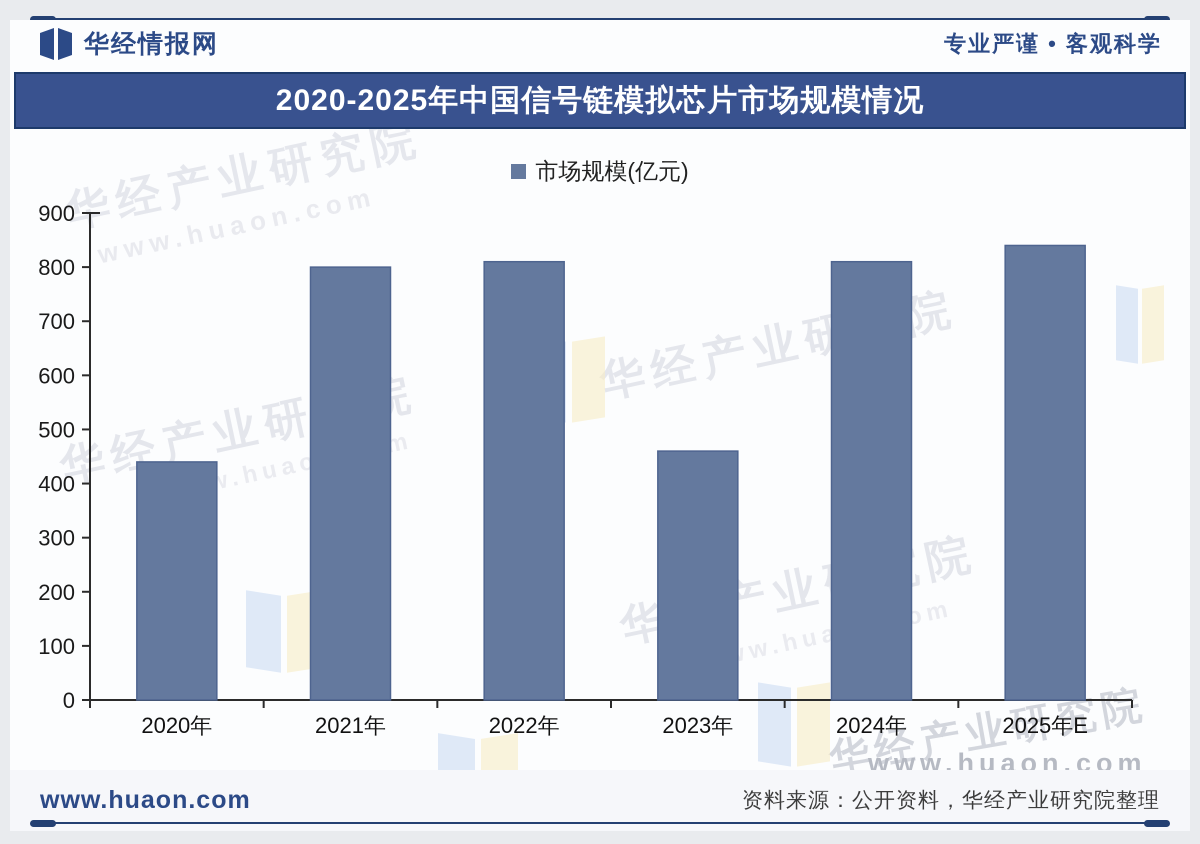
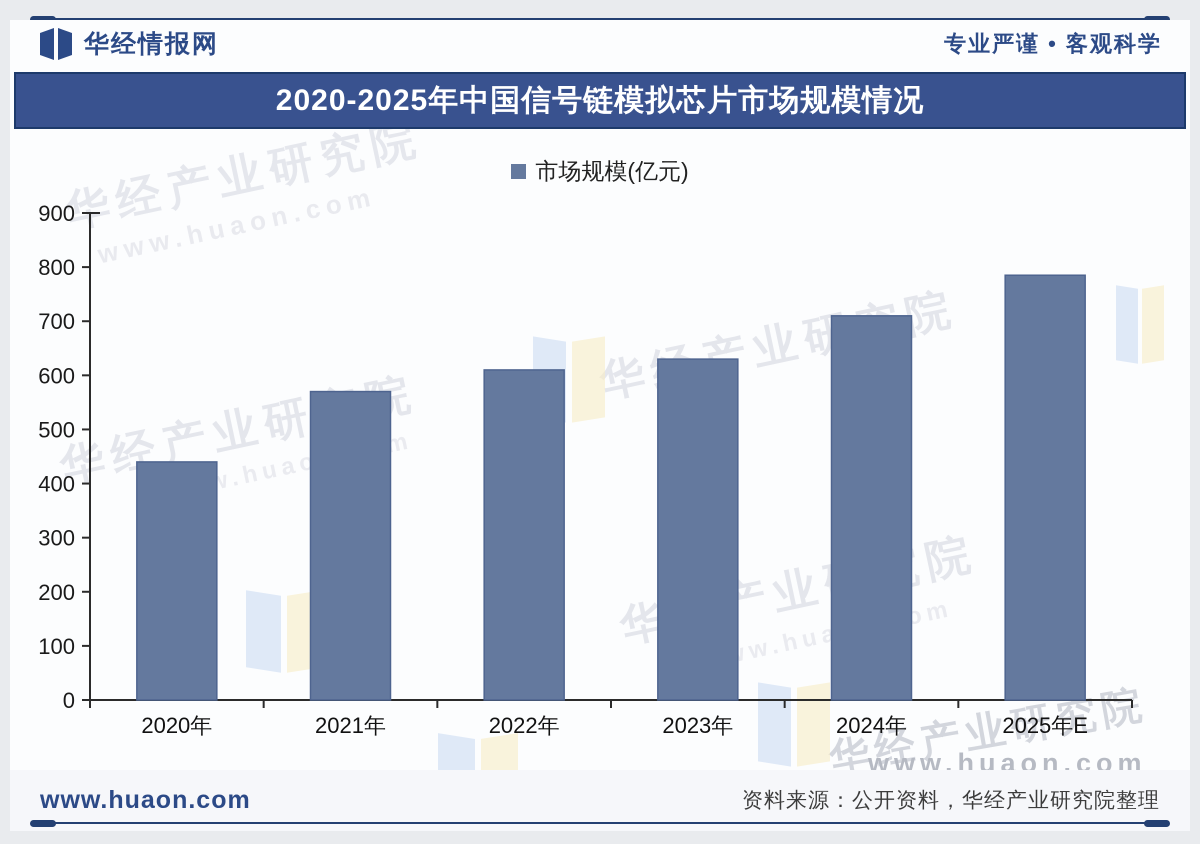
2021年: 800 -> 570
2022年: 810 -> 610
2023年: 460 -> 630
2024年: 810 -> 710
2025年E: 840 -> 780
